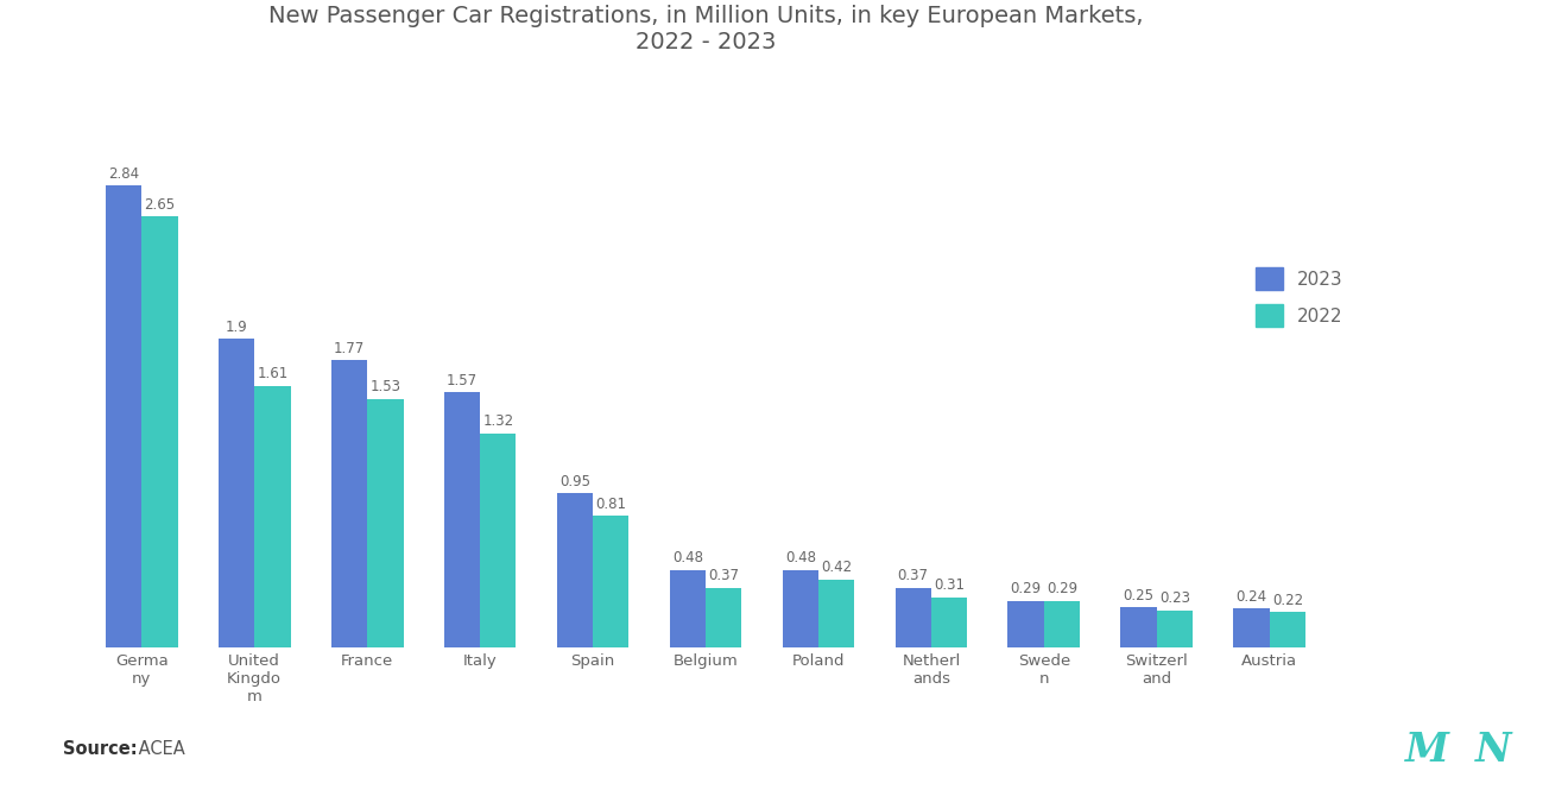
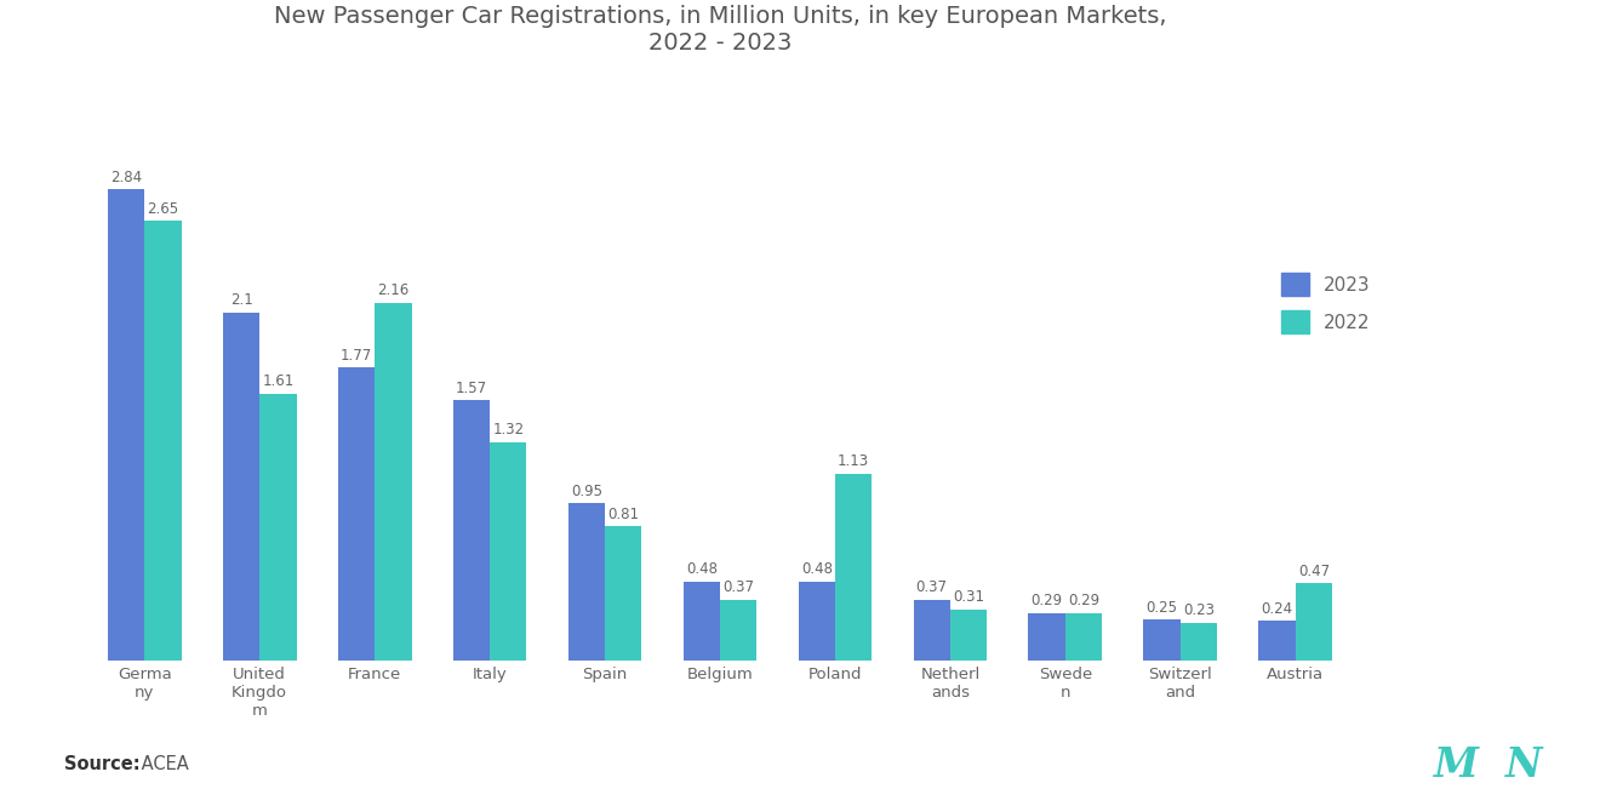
2023/United Kingdo m: 1.9 -> 2.1
2022/France: 1.53 -> 2.16
2022/Poland: 0.42 -> 1.13
2022/Austria: 0.22 -> 0.47
